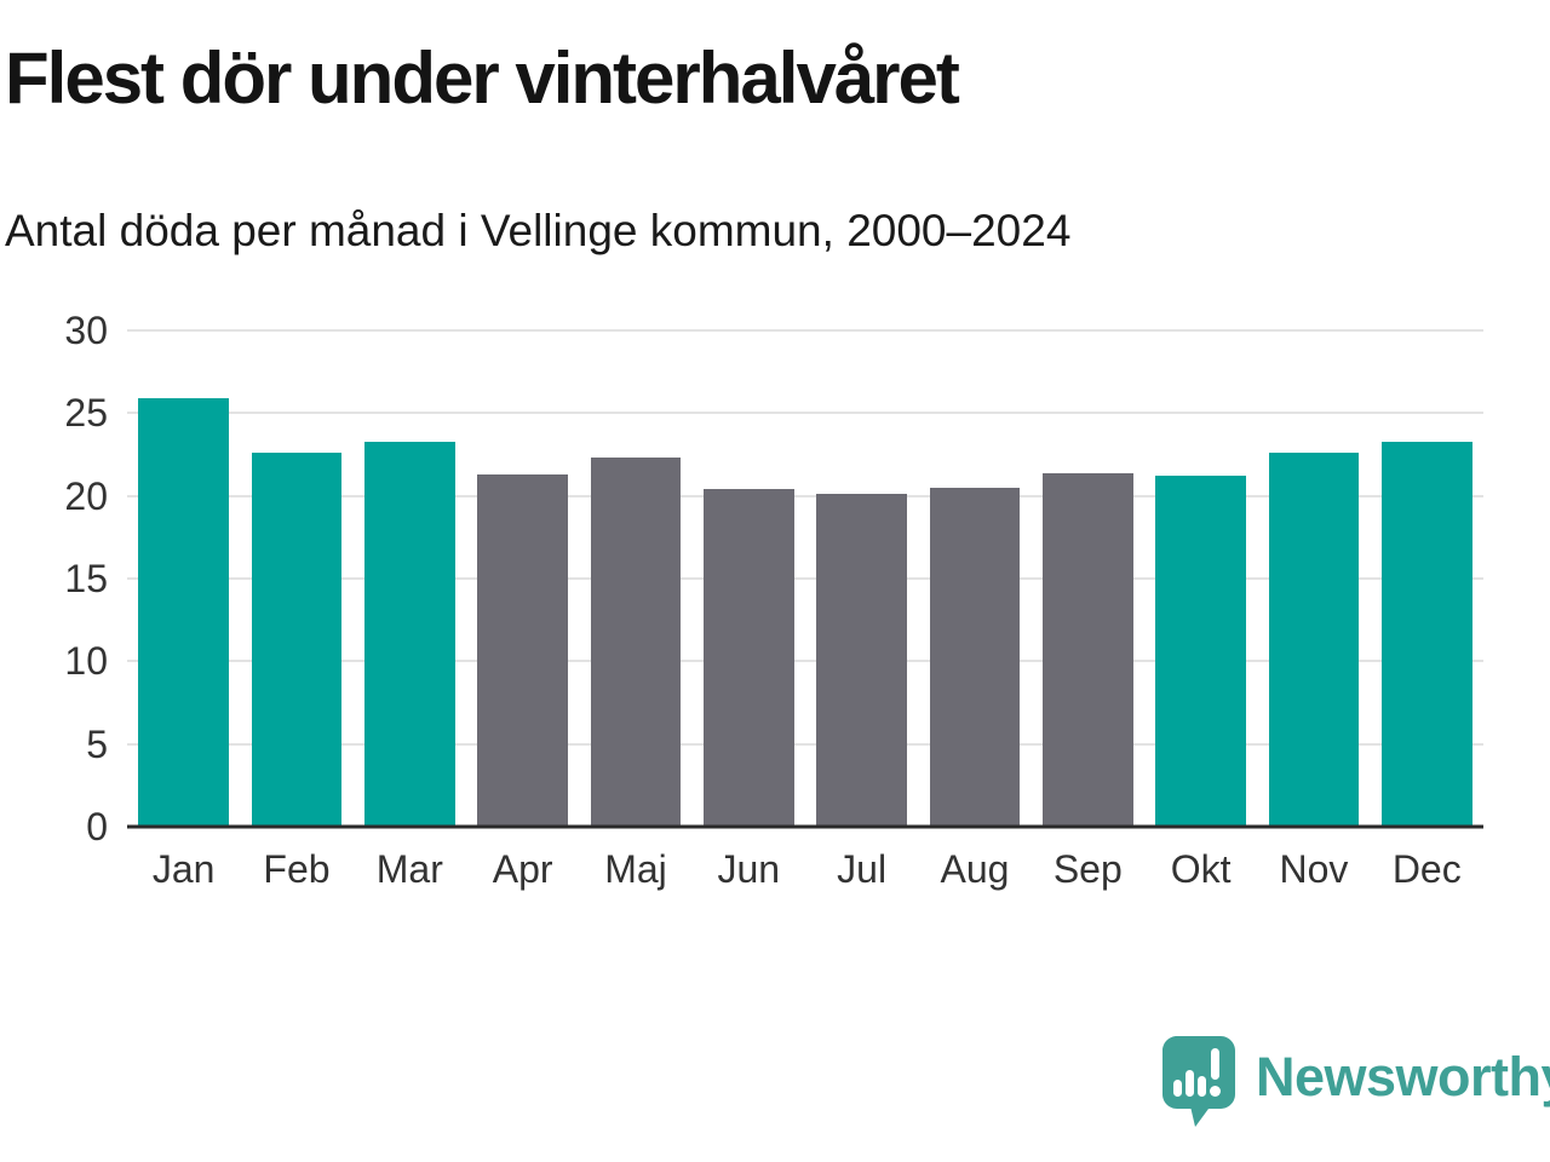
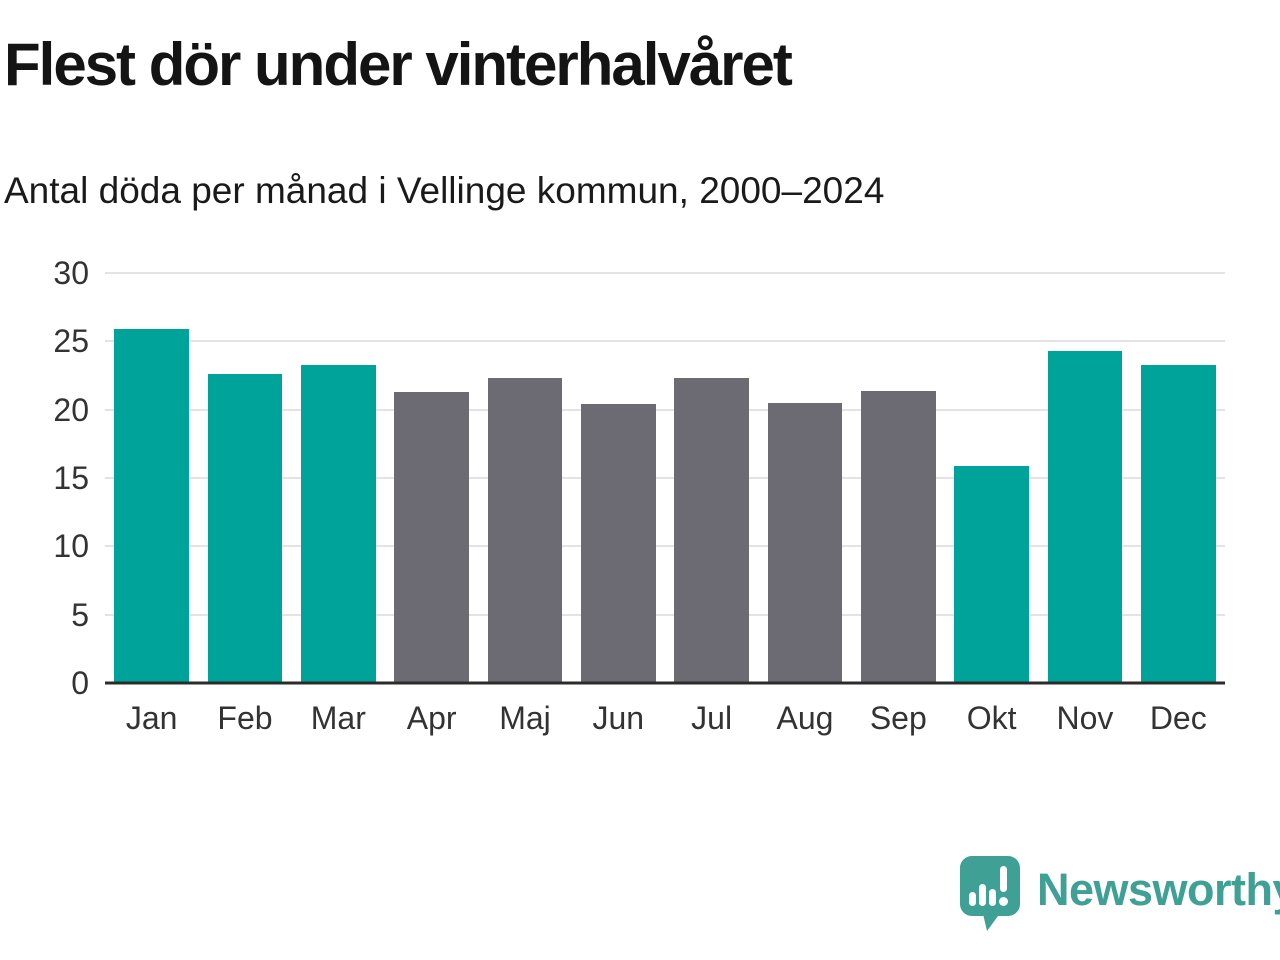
Jul: 20.1 -> 22.3
Okt: 21.2 -> 15.9
Nov: 22.6 -> 24.3
